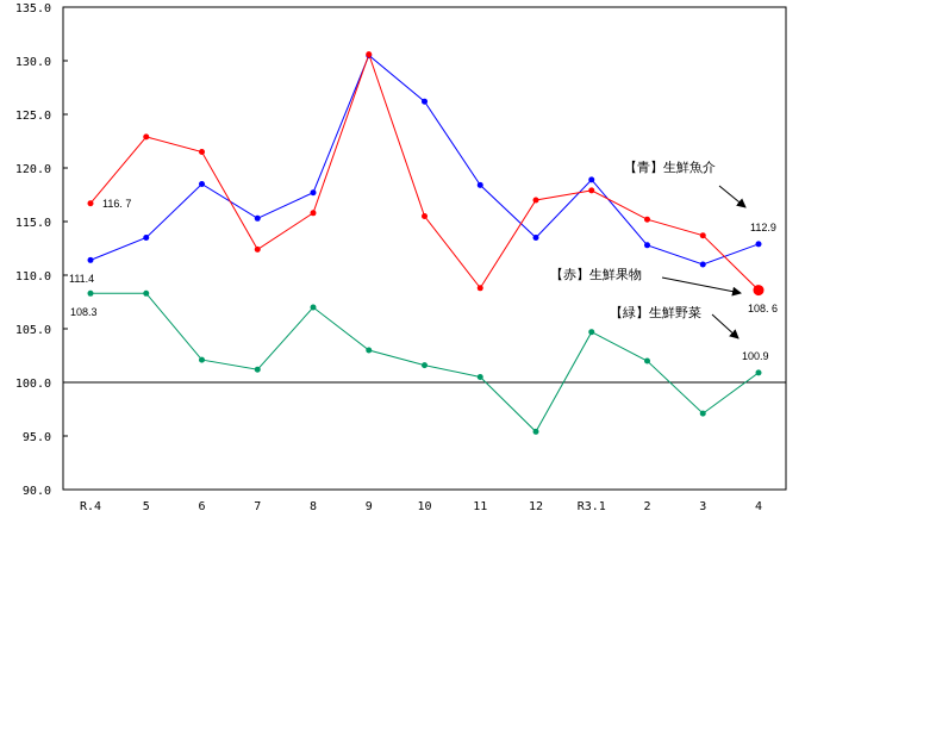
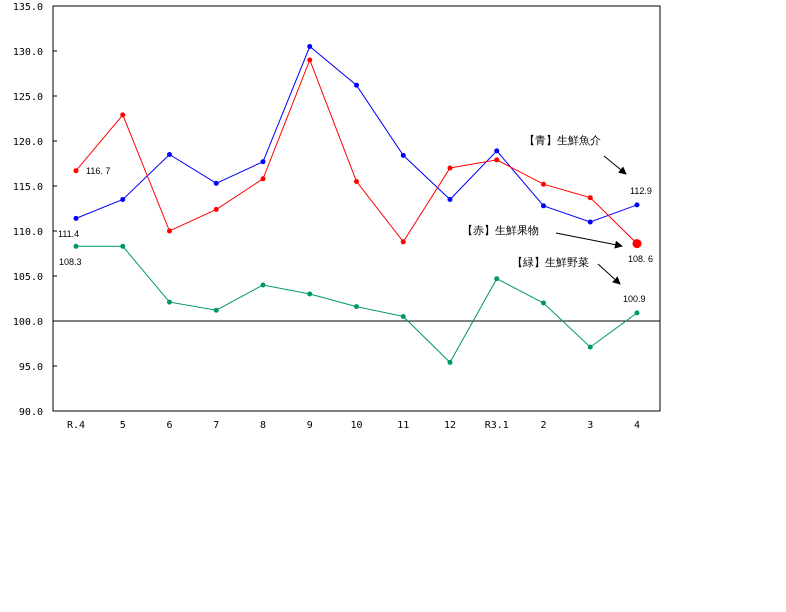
【赤】生鮮果物/6: 122 -> 110
【緑】生鮮野菜/8: 107 -> 104
【赤】生鮮果物/9: 131 -> 129
